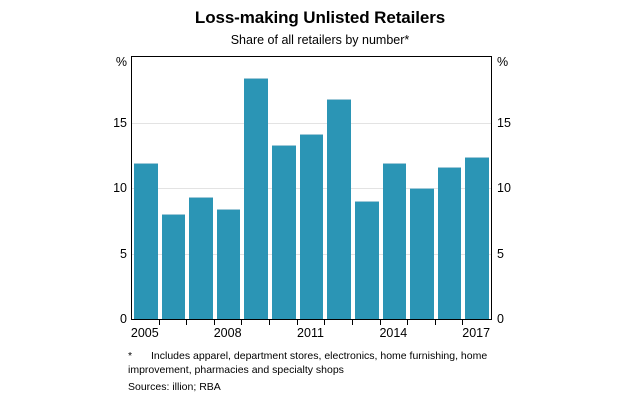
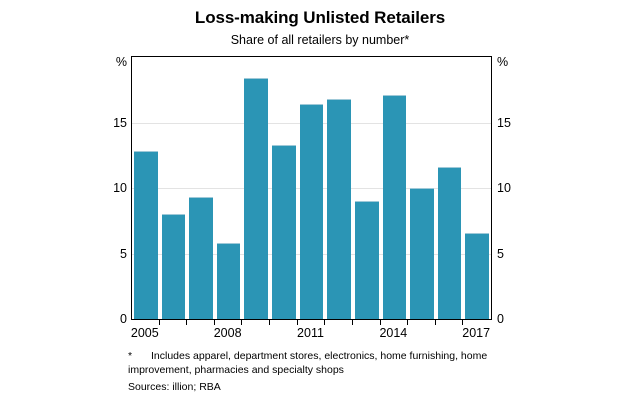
2005: 11.9 -> 12.8
2008: 8.4 -> 5.8
2011: 14.1 -> 16.4
2014: 11.9 -> 17.1
2017: 12.4 -> 6.6
